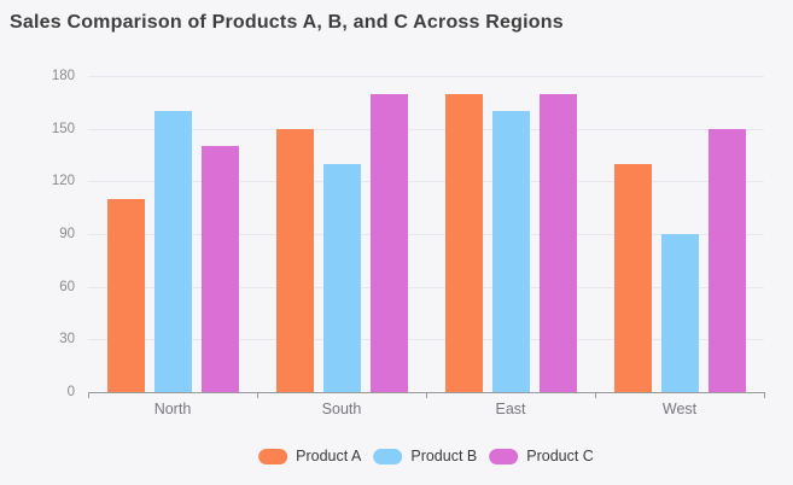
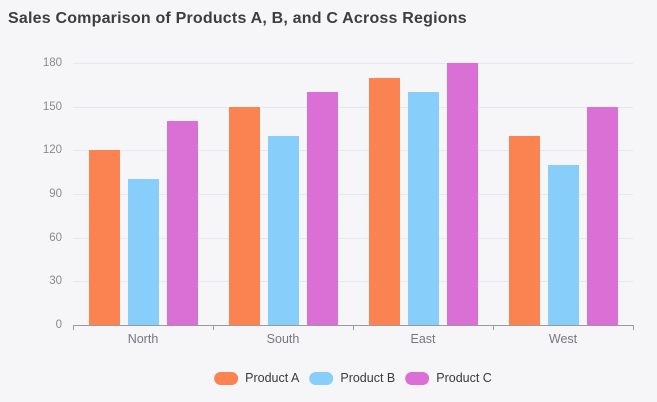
Product A/North: 110 -> 120
Product B/North: 160 -> 100
Product C/South: 170 -> 160
Product C/East: 170 -> 180
Product B/West: 90 -> 110
